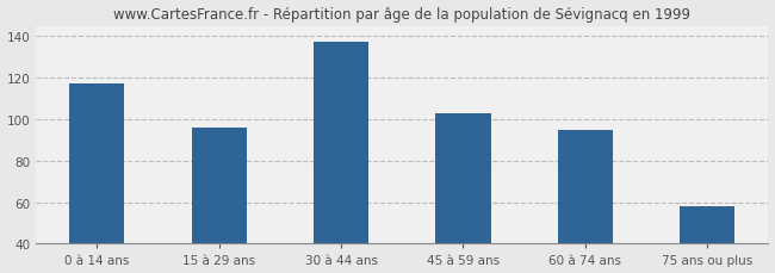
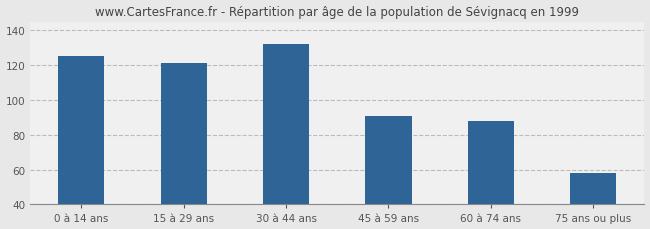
0 à 14 ans: 117 -> 125
15 à 29 ans: 96 -> 121
30 à 44 ans: 137 -> 132
45 à 59 ans: 103 -> 91
60 à 74 ans: 95 -> 88
